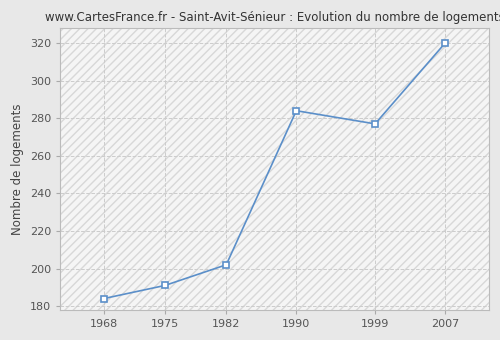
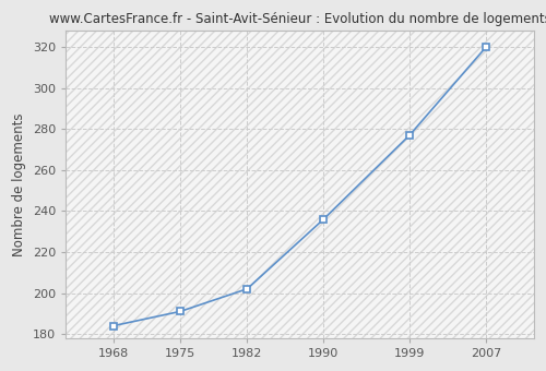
1990: 284 -> 236
